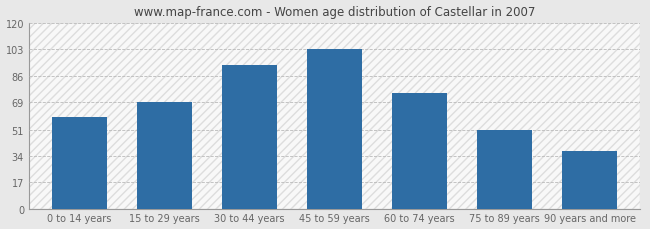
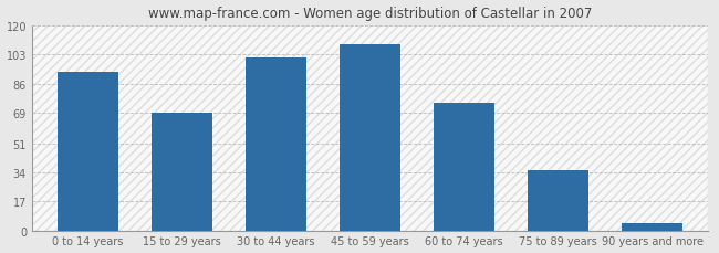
0 to 14 years: 59 -> 93
30 to 44 years: 93 -> 101
45 to 59 years: 103 -> 109
75 to 89 years: 51 -> 35
90 years and more: 37 -> 4
